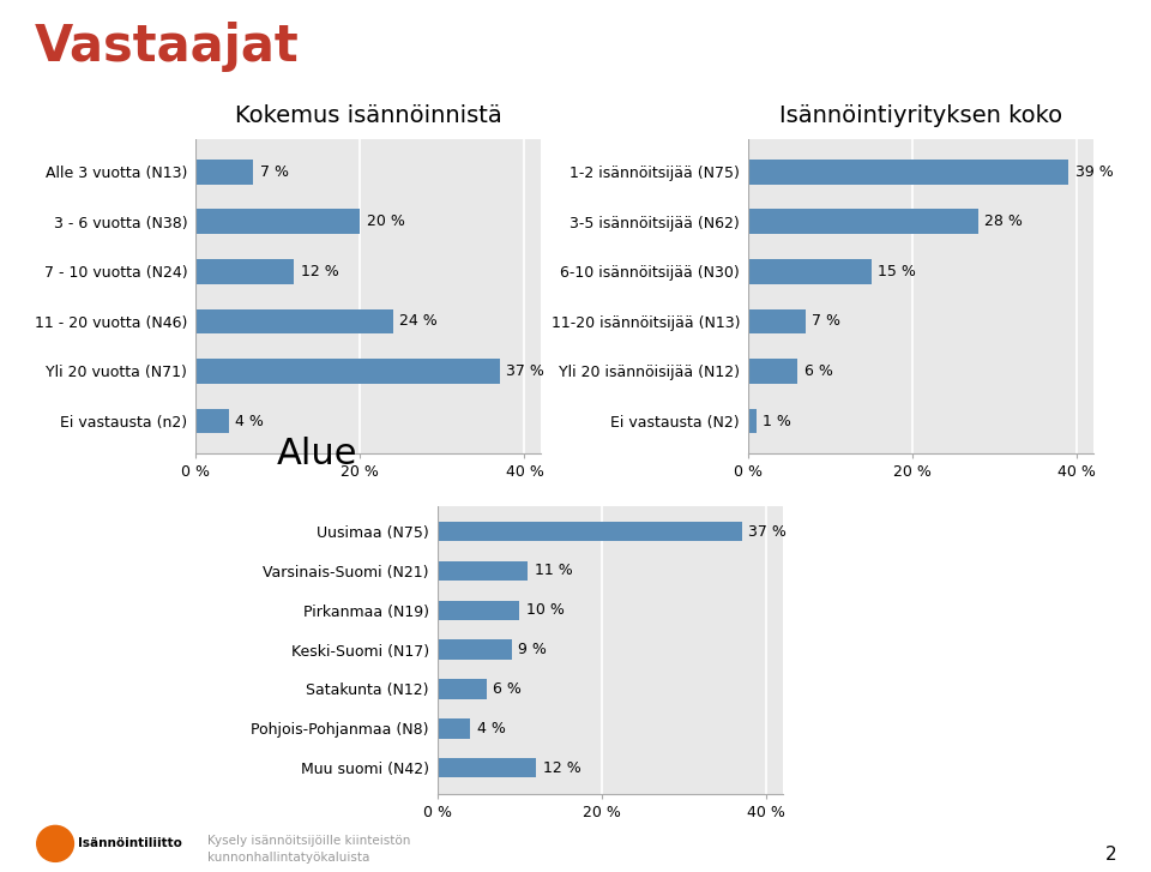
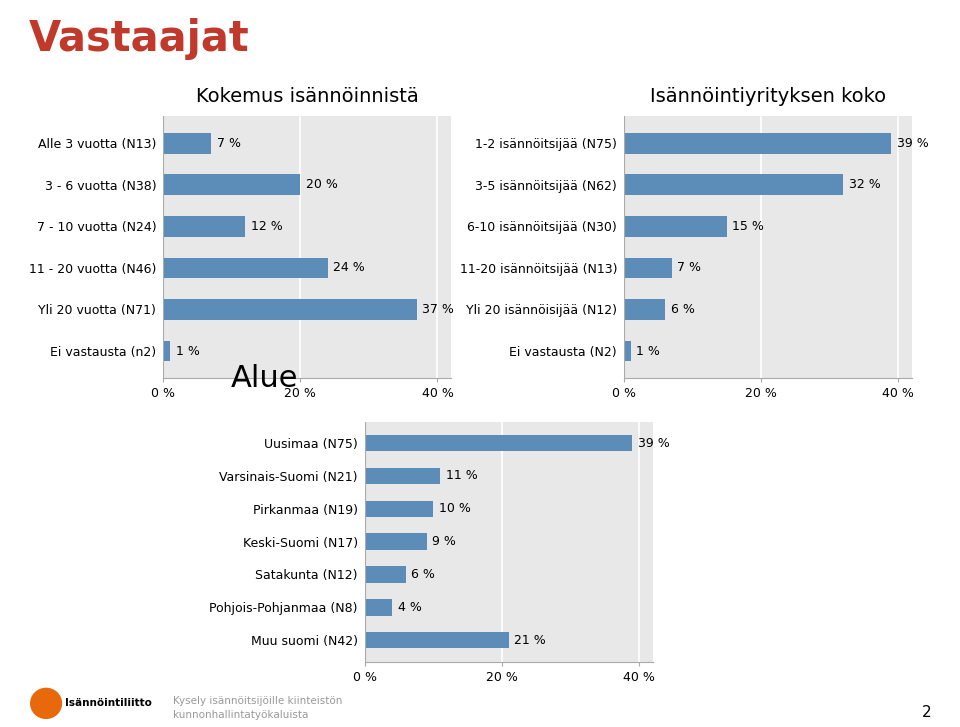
Kokemus isännöinnistä/Ei vastausta (n2): 4 -> 1
Isännöintiyrityksen koko/3-5 isännöitsijää (N62): 28 -> 32
Uusimaa (N75): 37 -> 39
Muu suomi (N42): 12 -> 21
